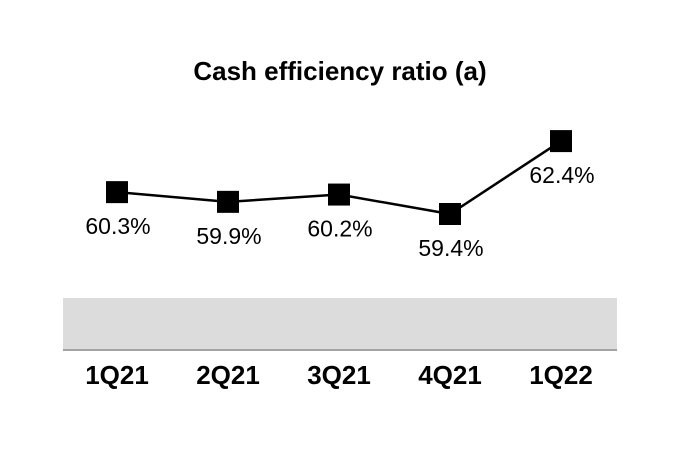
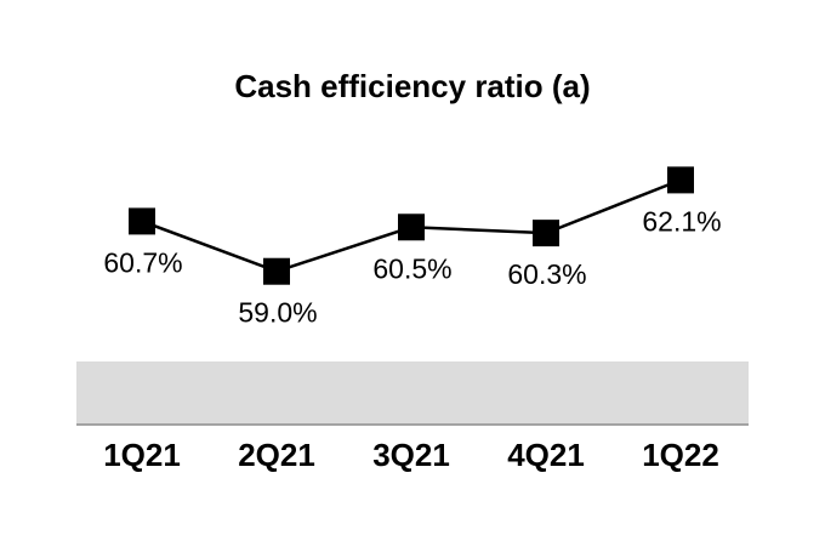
1Q21: 60.3% -> 60.7%
2Q21: 59.9% -> 59.0%
3Q21: 60.2% -> 60.5%
4Q21: 59.4% -> 60.3%
1Q22: 62.4% -> 62.1%
